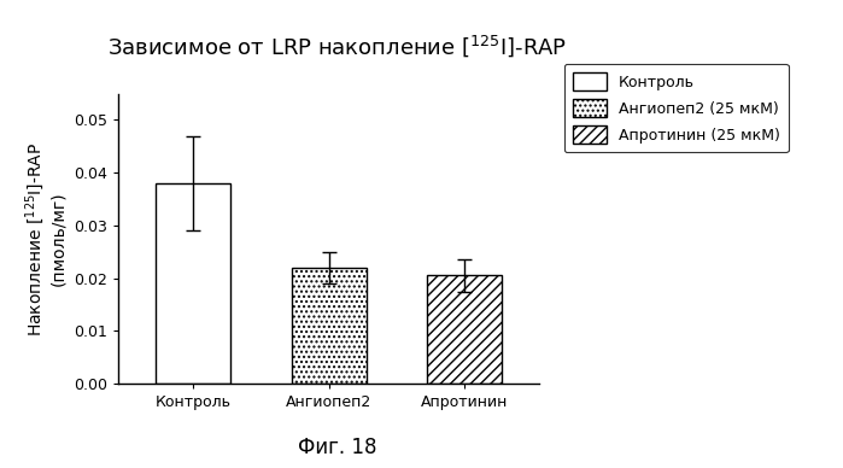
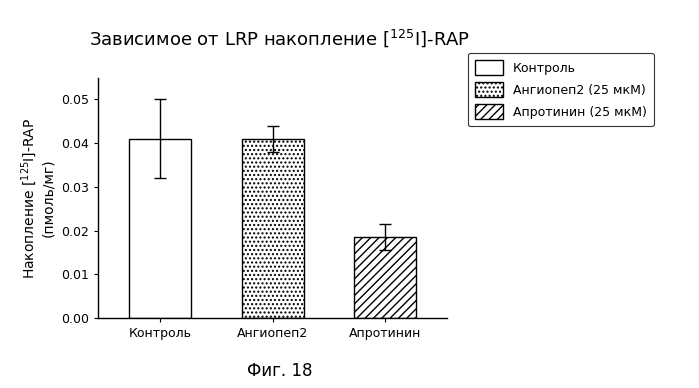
Контроль: 0.0380 -> 0.0410
Ангиопеп2: 0.0220 -> 0.0410
Апротинин: 0.0205 -> 0.0185
